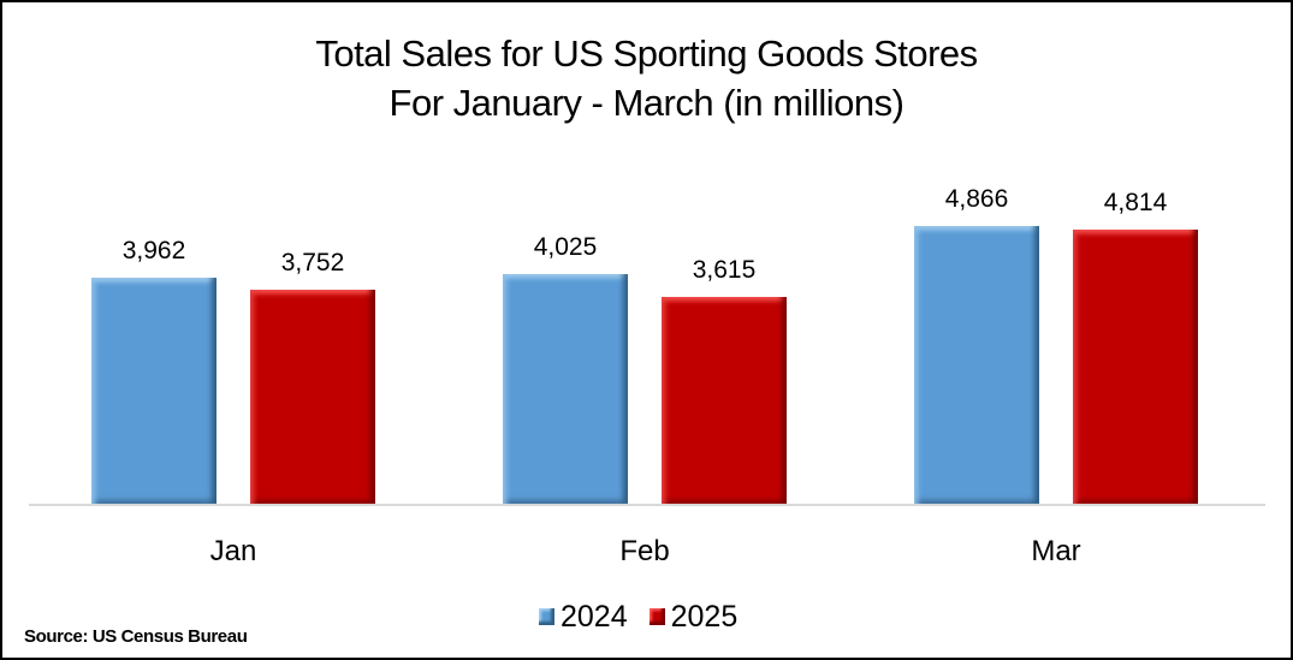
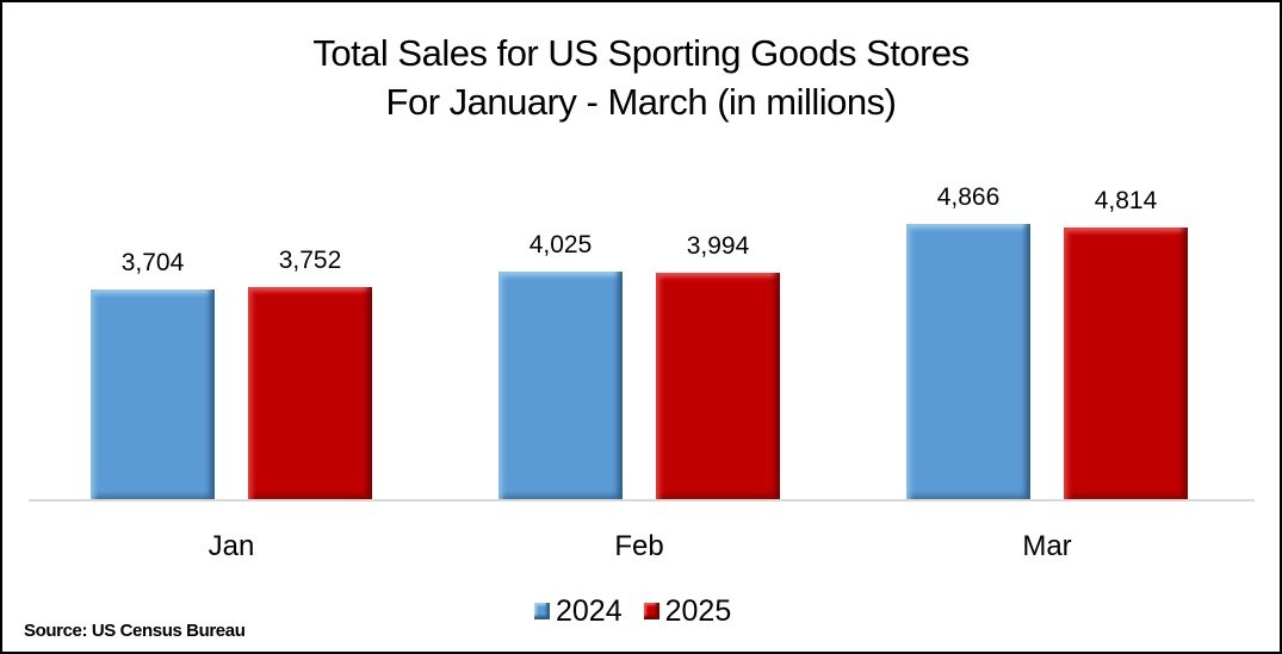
2024/Jan: 3,962 -> 3,704
2025/Feb: 3,615 -> 3,994
